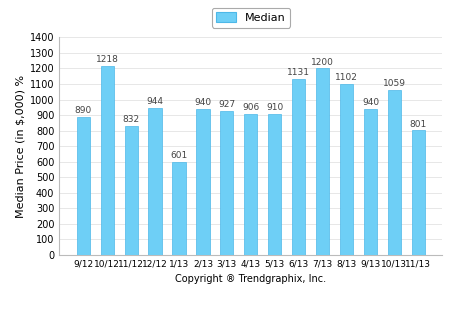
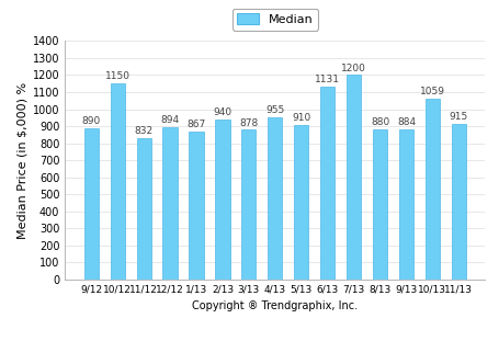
10/12: 1218 -> 1150
12/12: 944 -> 894
1/13: 601 -> 867
3/13: 927 -> 878
4/13: 906 -> 955
8/13: 1102 -> 880
9/13: 940 -> 884
11/13: 801 -> 915
